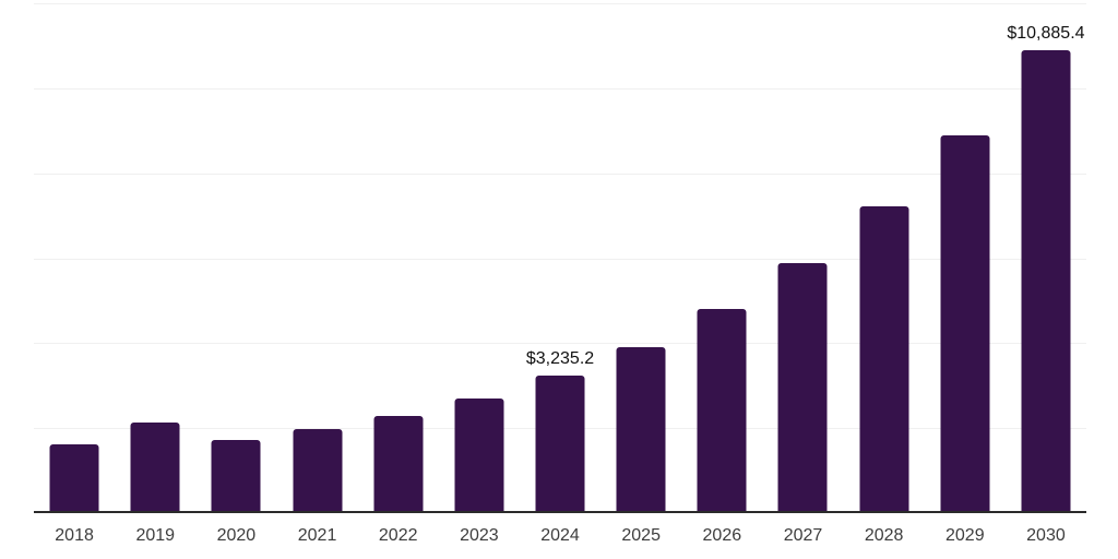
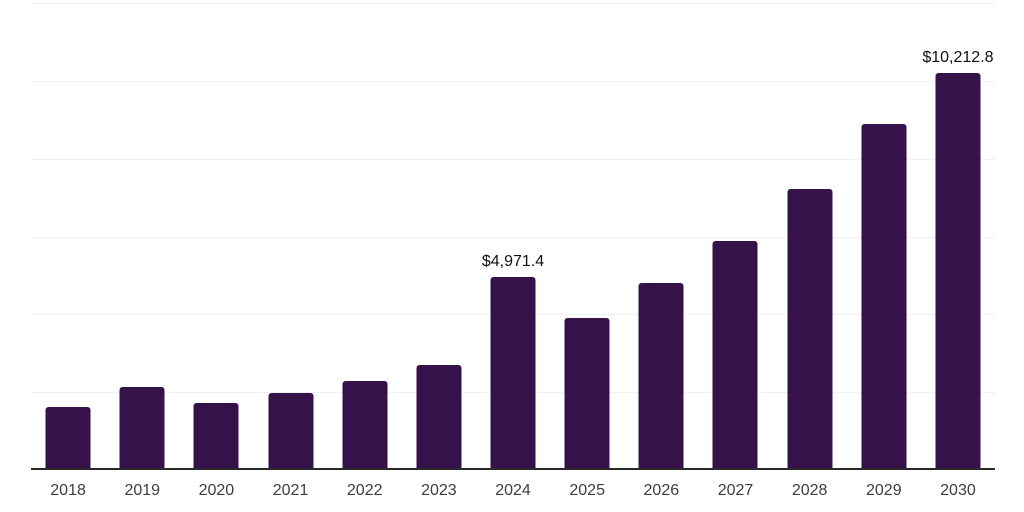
2024: $3,235.2 -> $4,971.4
2030: $10,885.4 -> $10,212.8
